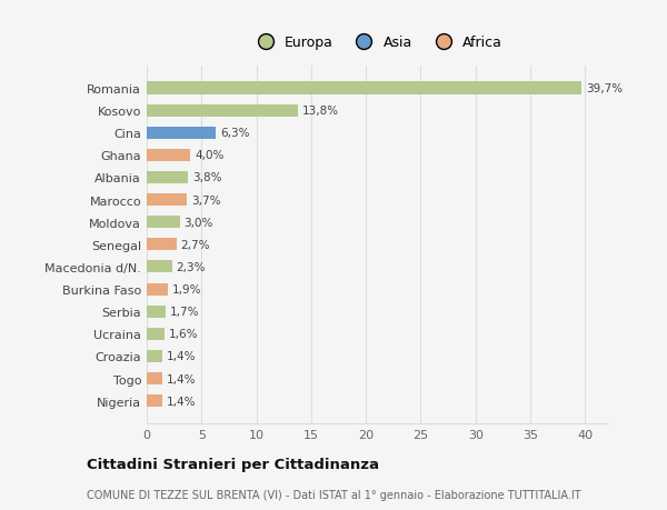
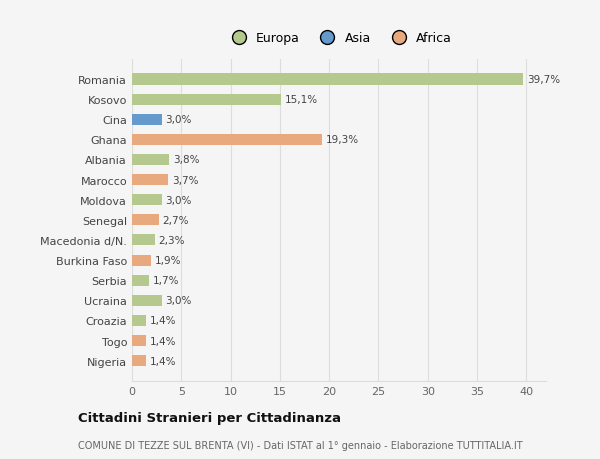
Kosovo: 13,8% -> 15,1%
Cina: 6,3% -> 3,0%
Ghana: 4,0% -> 19,3%
Ucraina: 1,6% -> 3,0%
